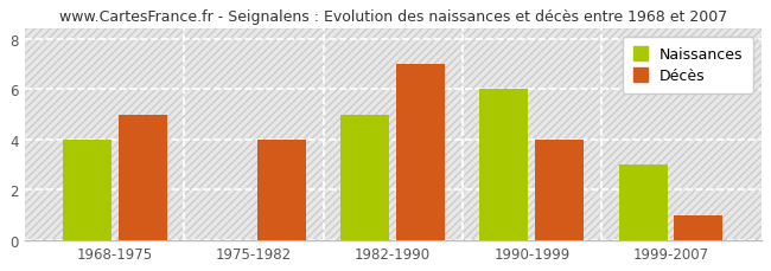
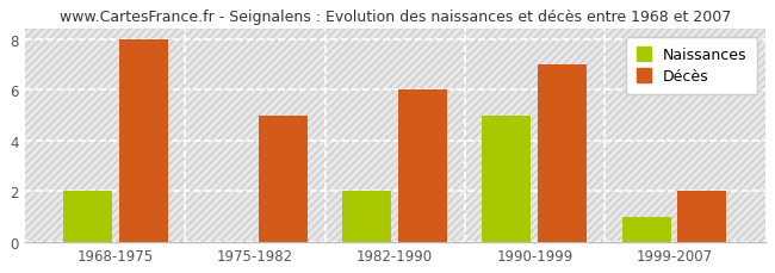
Naissances/1968-1975: 4 -> 2
Décès/1968-1975: 5 -> 8
Décès/1975-1982: 4 -> 5
Naissances/1982-1990: 5 -> 2
Décès/1982-1990: 7 -> 6
Naissances/1990-1999: 6 -> 5
Décès/1990-1999: 4 -> 7
Naissances/1999-2007: 3 -> 1
Décès/1999-2007: 1 -> 2
